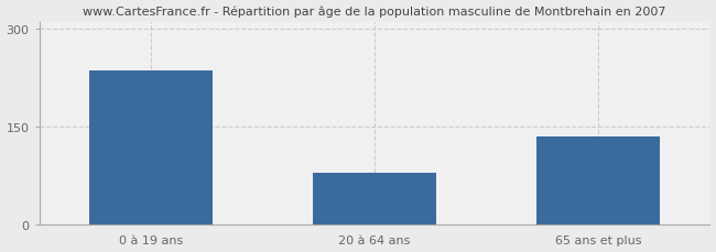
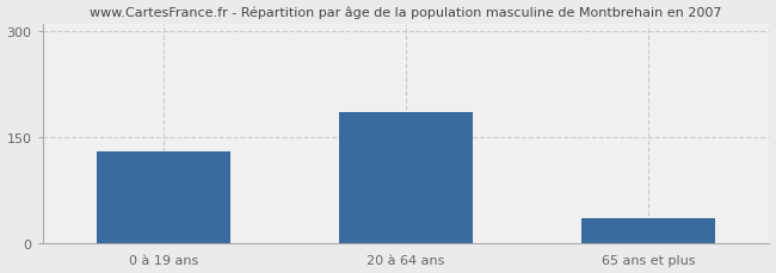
0 à 19 ans: 236 -> 130
20 à 64 ans: 78 -> 185
65 ans et plus: 134 -> 35
